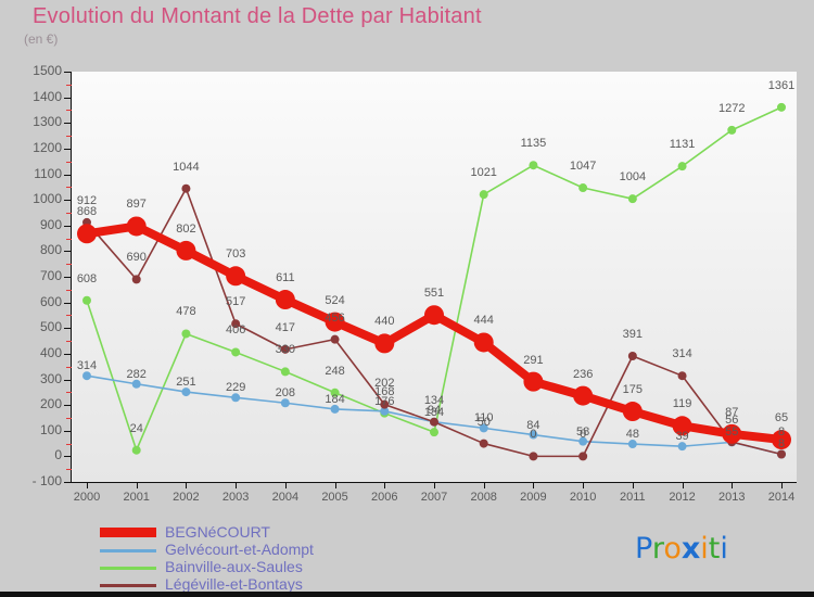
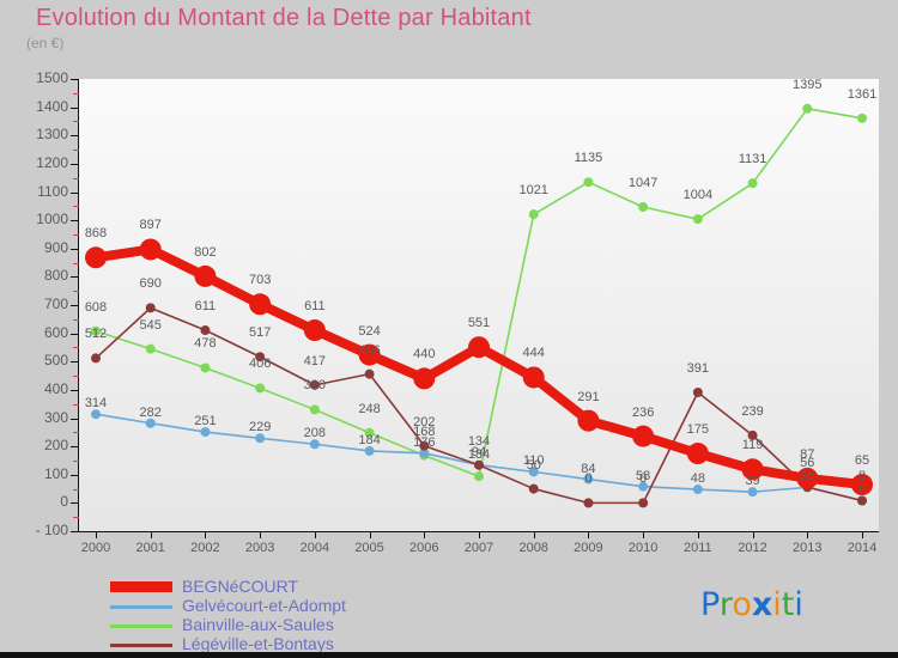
Légéville-et-Bontays/2000: 912 -> 512
Bainville-aux-Saules/2001: 24 -> 545
Légéville-et-Bontays/2002: 1044 -> 611
Légéville-et-Bontays/2012: 314 -> 239
Bainville-aux-Saules/2013: 1272 -> 1395
